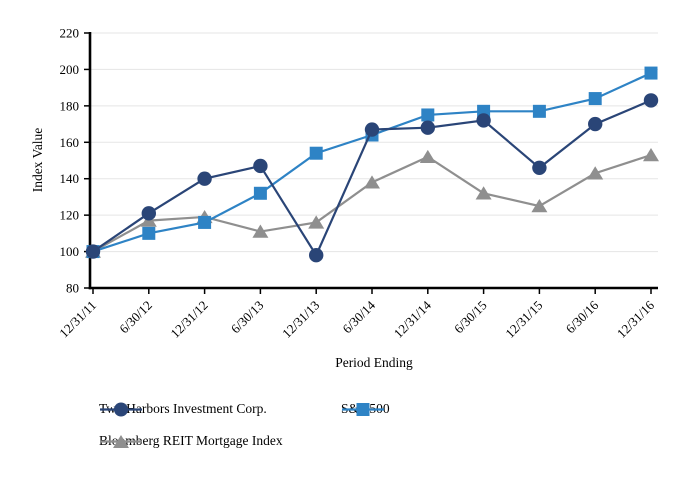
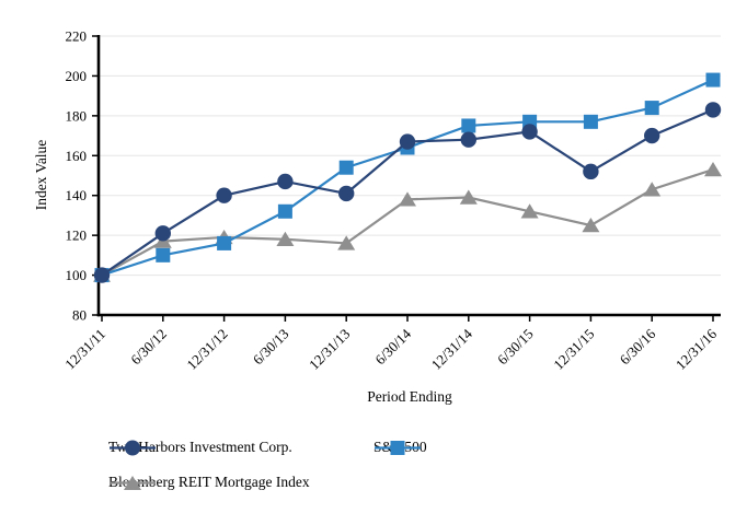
Bloomberg REIT Mortgage Index/6/30/13: 111 -> 118
Two Harbors Investment Corp./12/31/13: 98 -> 141
Bloomberg REIT Mortgage Index/12/31/14: 152 -> 139
Two Harbors Investment Corp./12/31/15: 146 -> 152
